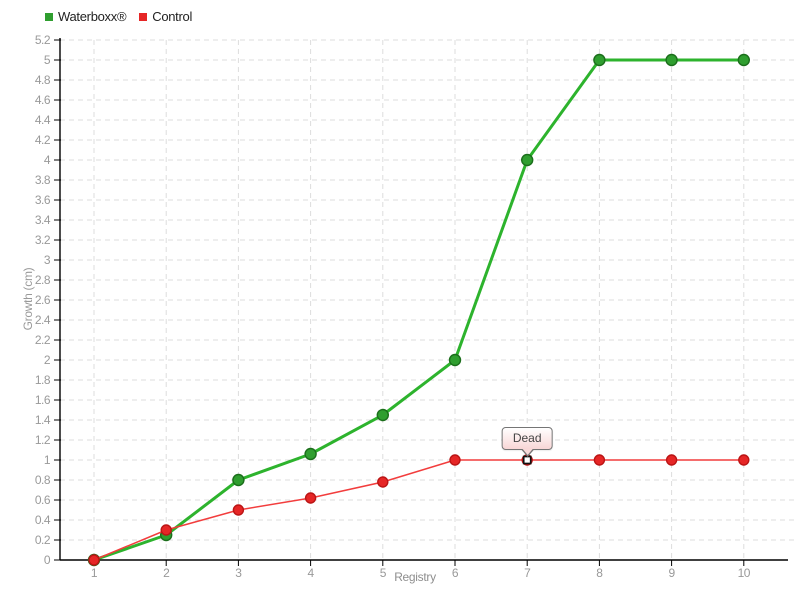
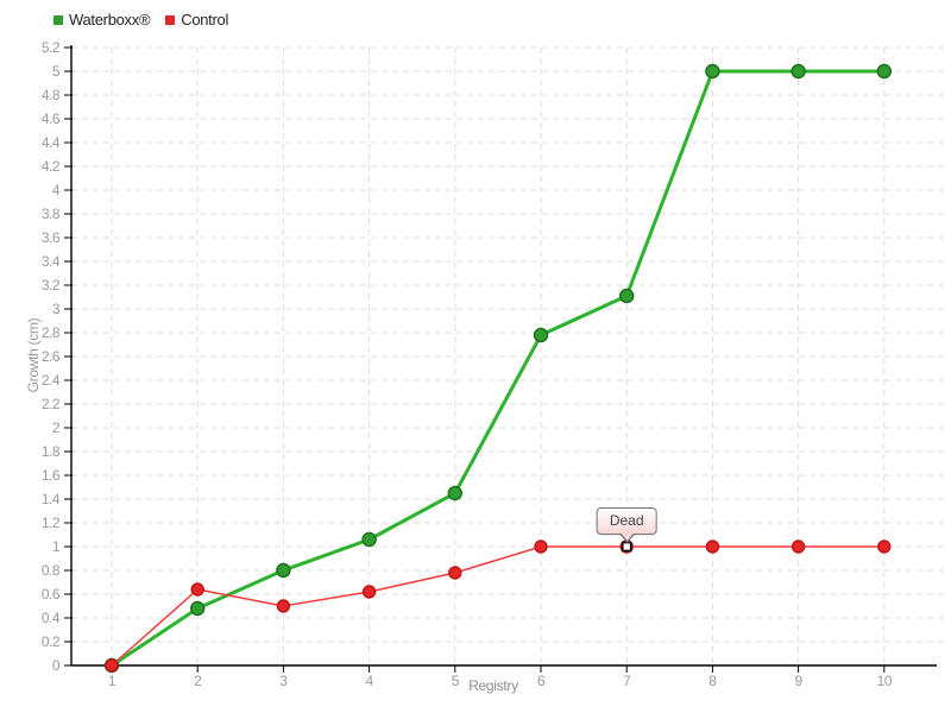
Waterboxx®/2: 0.25 -> 0.48
Control/2: 0.30 -> 0.64
Waterboxx®/6: 2.00 -> 2.78
Waterboxx®/7: 4.00 -> 3.11
